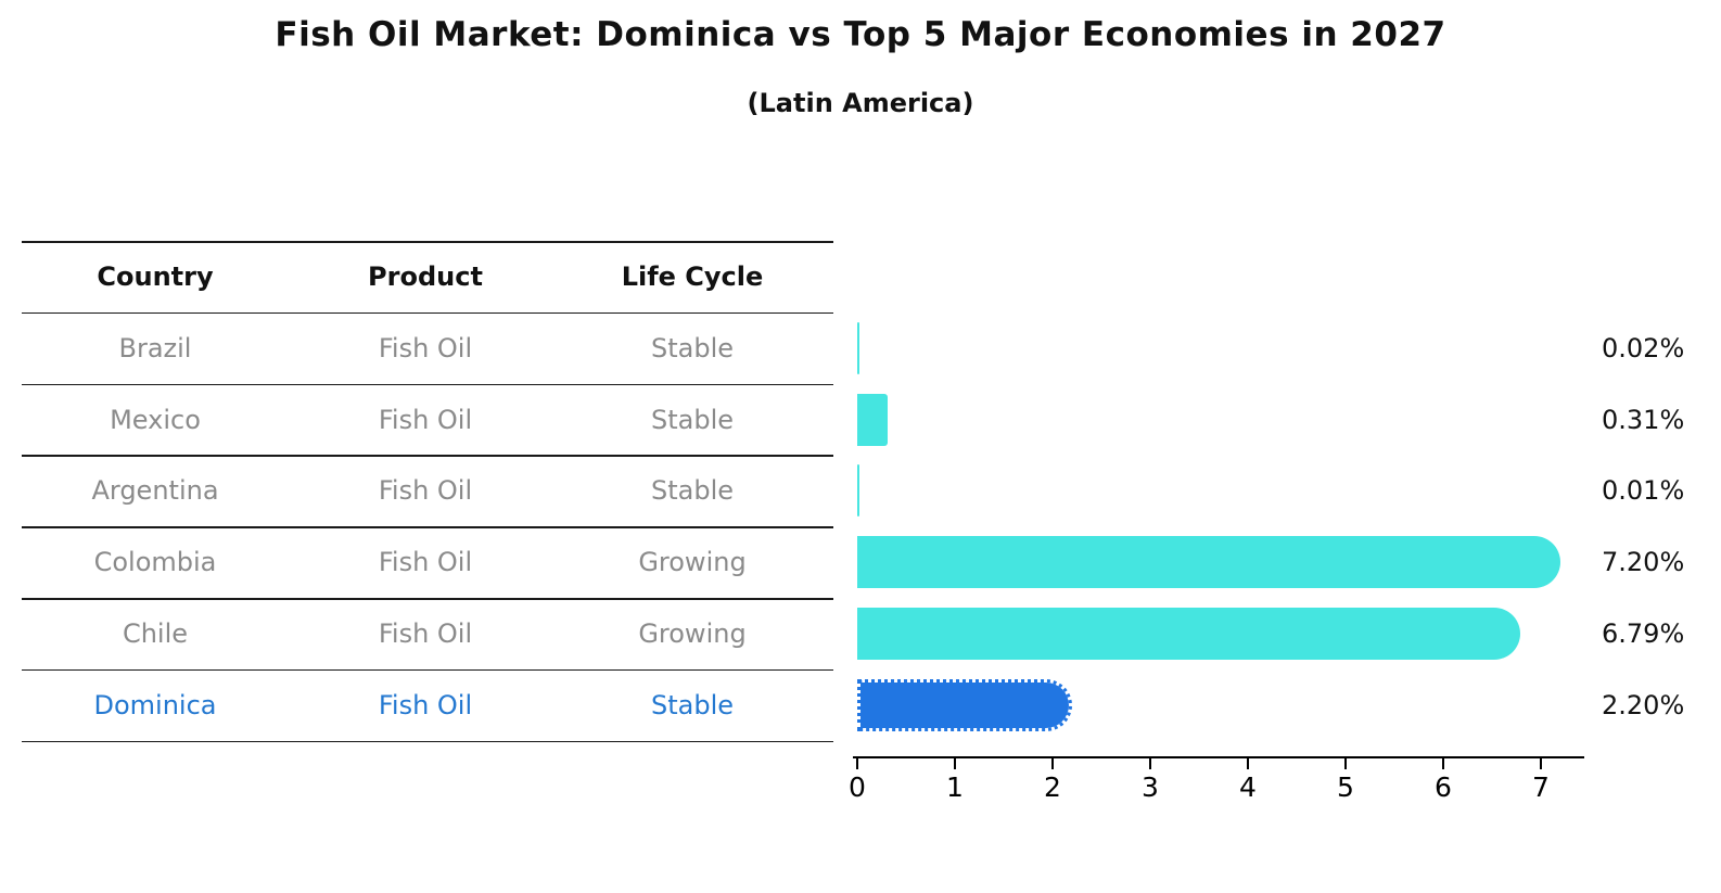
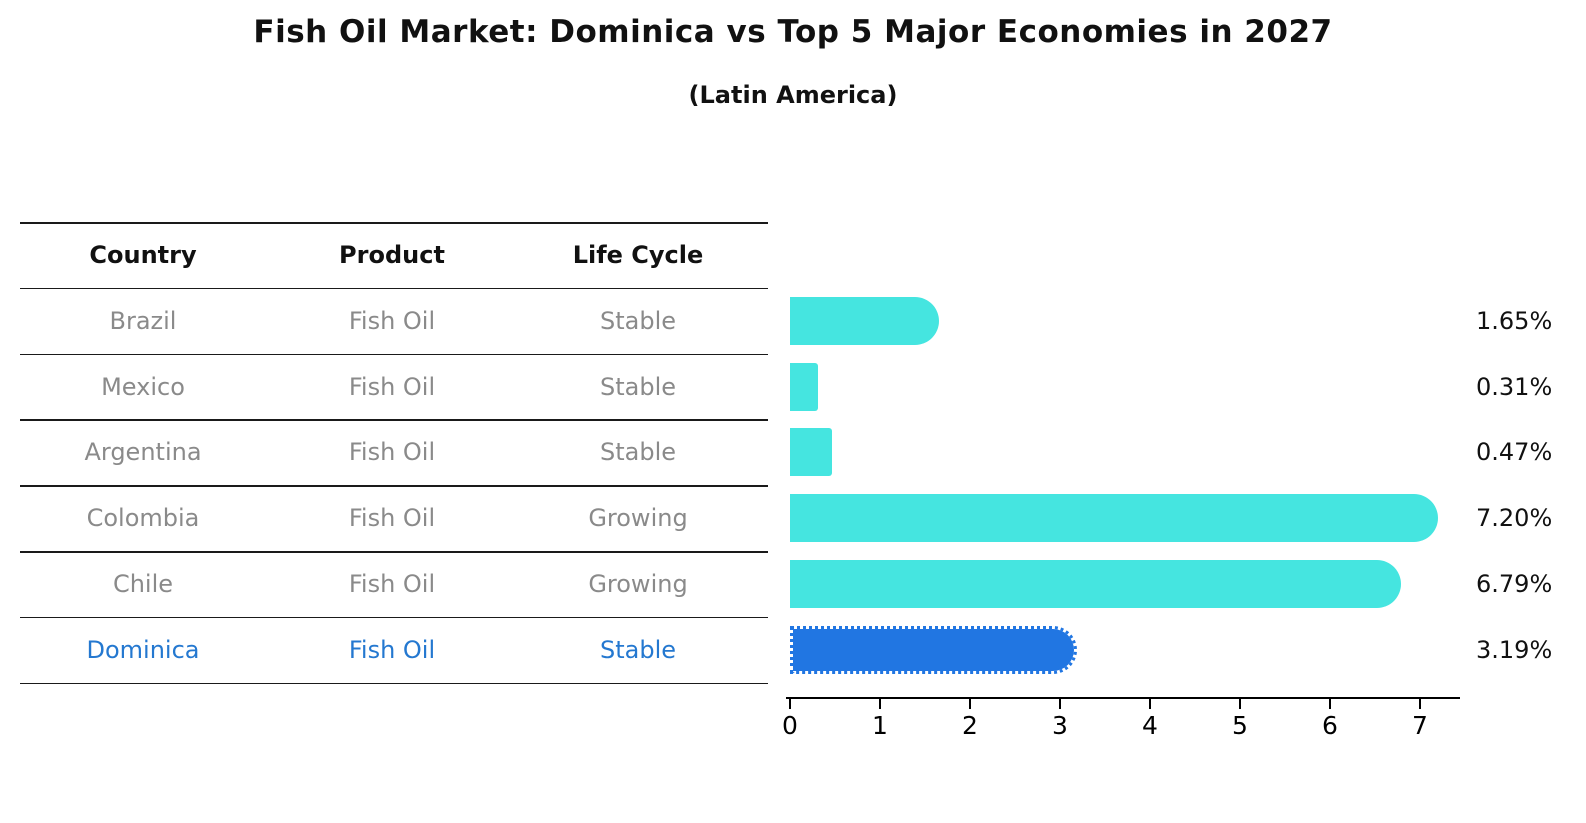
Brazil: 0.02% -> 1.65%
Argentina: 0.01% -> 0.47%
Dominica: 2.20% -> 3.19%
